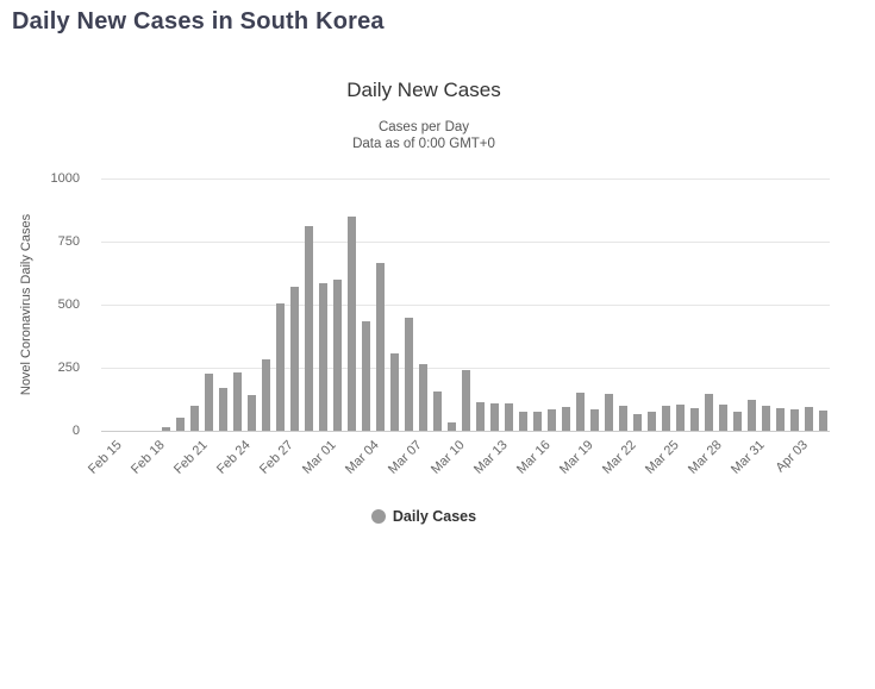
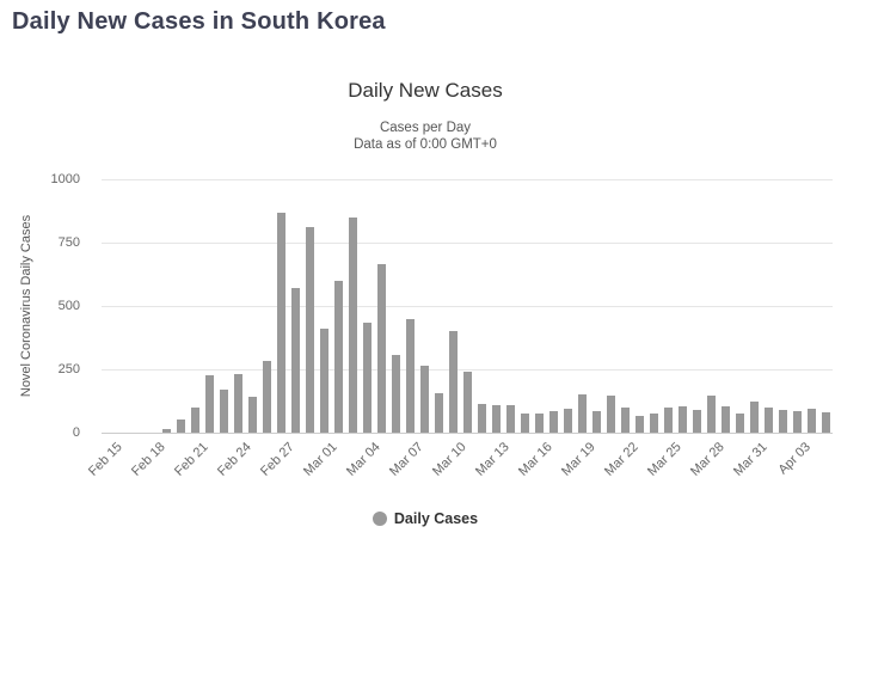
Feb 27: 500 -> 870
Mar 01: 590 -> 410
Mar 10: 40 -> 400
